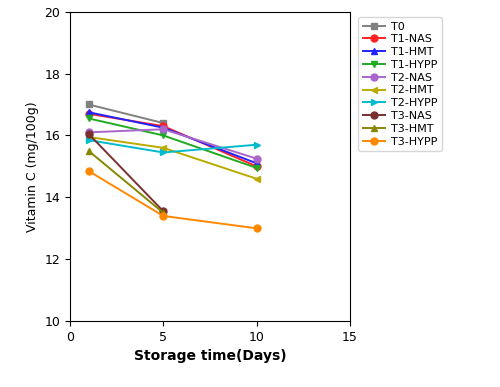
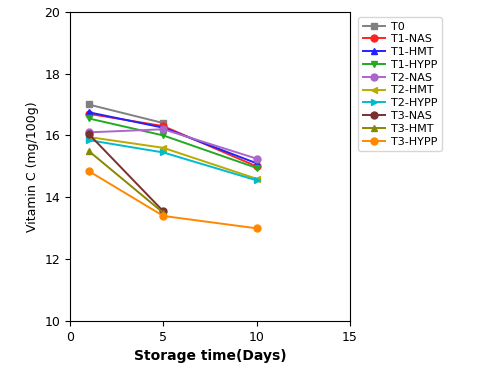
T2-HYPP/10: 15.70 -> 14.55
